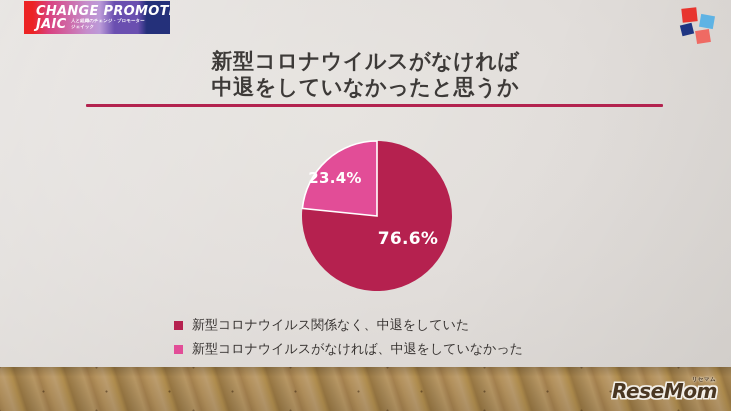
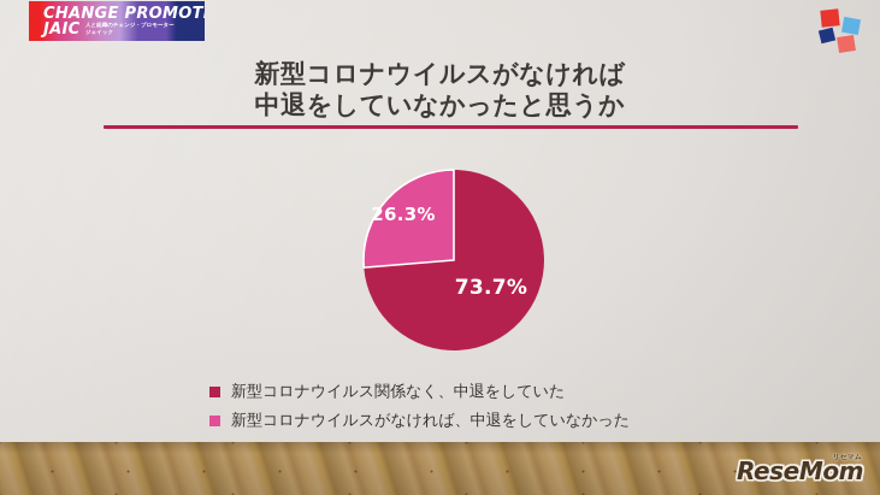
新型コロナウイルス関係なく、中退をしていた: 76.6% -> 73.7%
新型コロナウイルスがなければ、中退をしていなかった: 23.4% -> 26.3%
